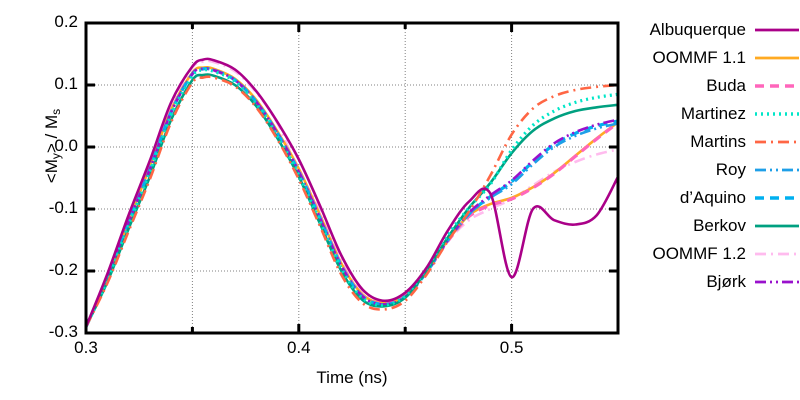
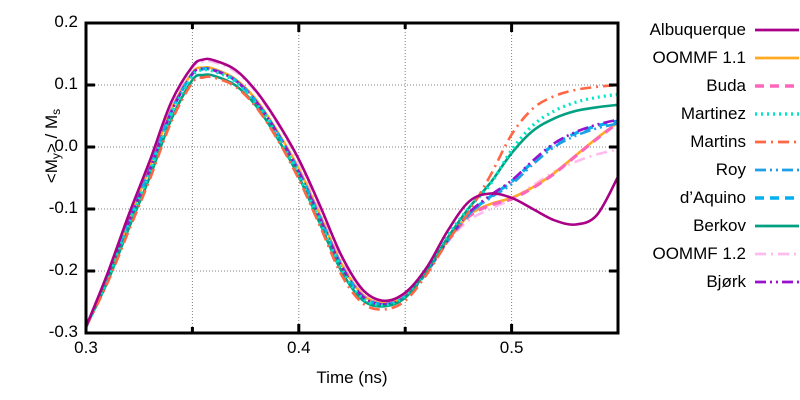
OOMMF 1.2/0.4: -0.04 -> -0.02
Albuquerque/0.5: -0.21 -> -0.08
